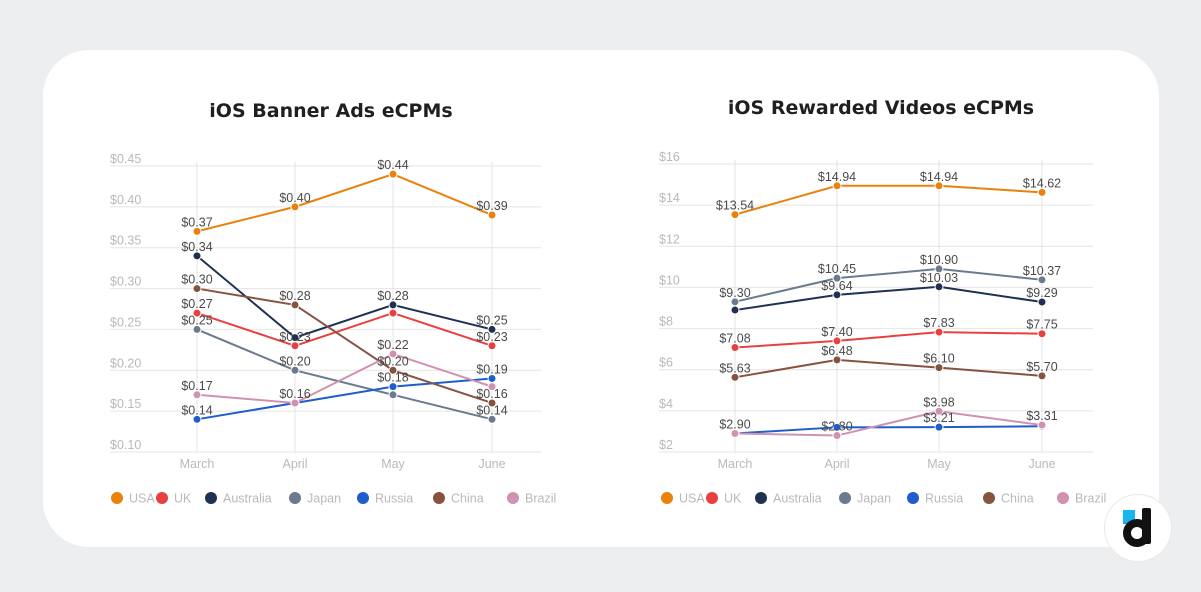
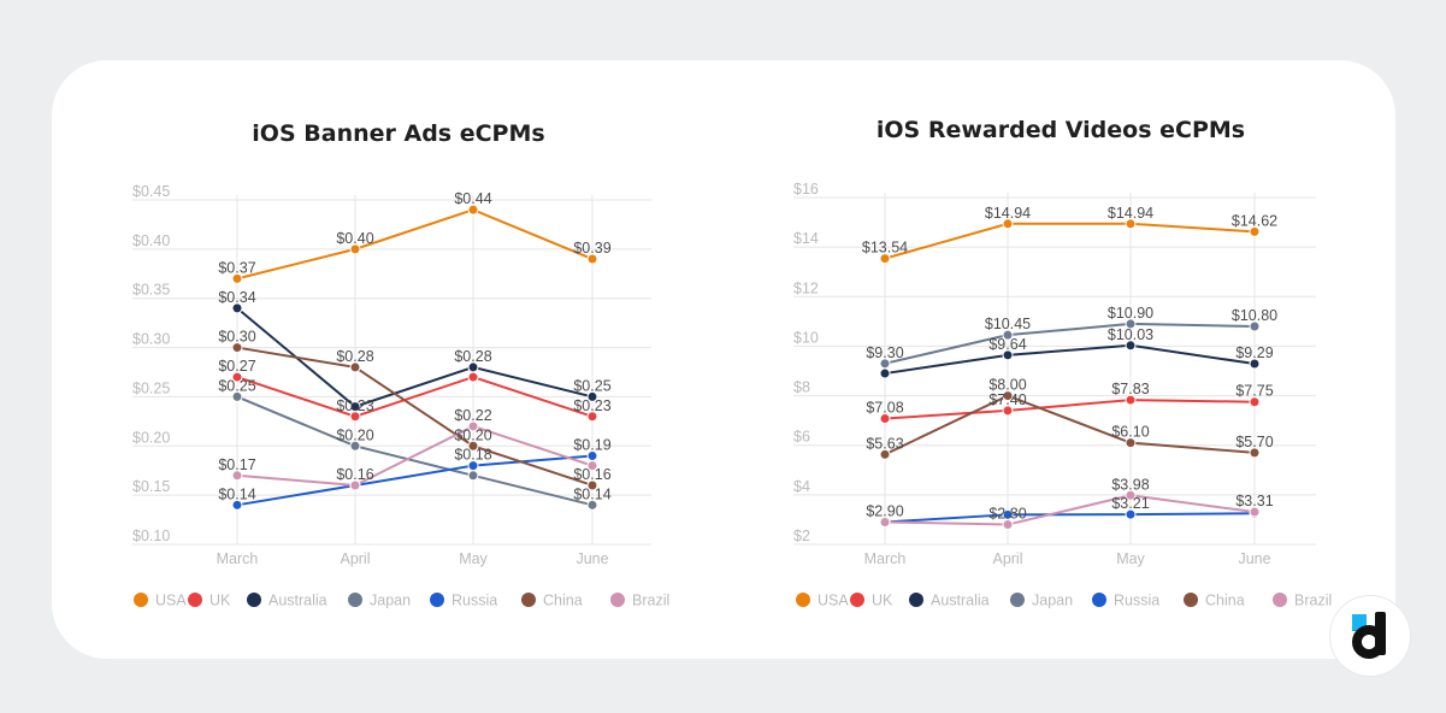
iOS Rewarded Videos eCPMs/China/April: $6.48 -> $8.00
iOS Rewarded Videos eCPMs/Japan/June: $10.37 -> $10.80
